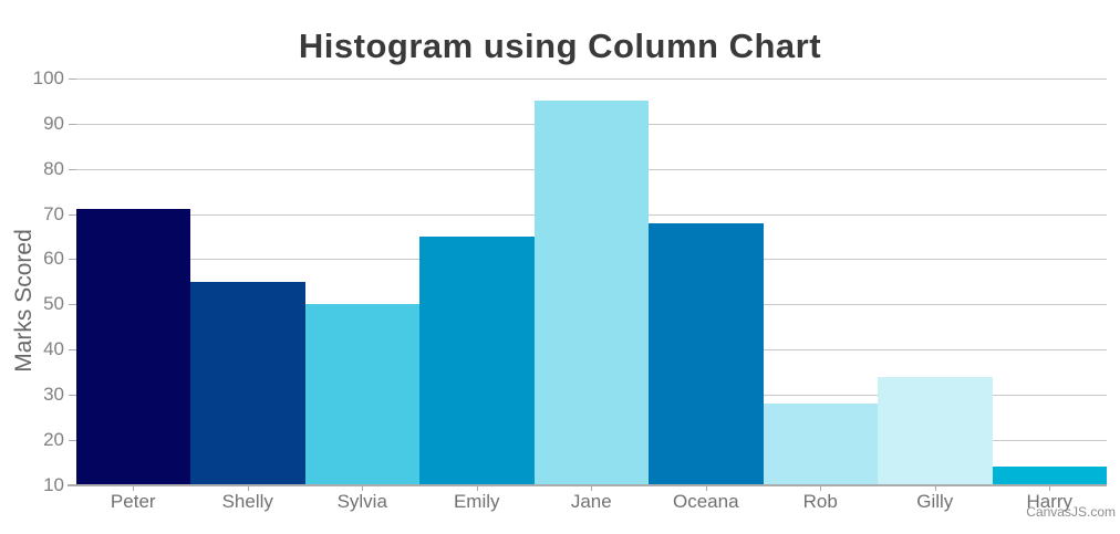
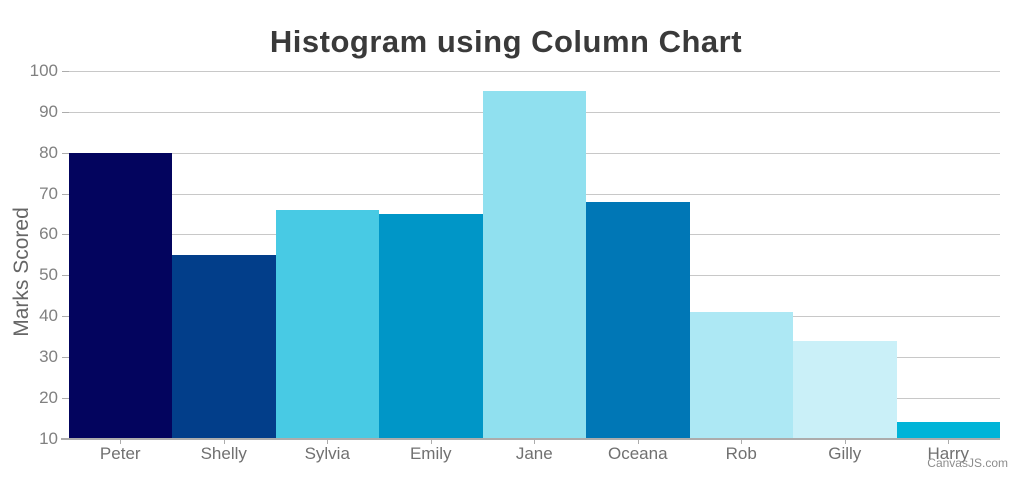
Peter: 71 -> 80
Sylvia: 50 -> 66
Rob: 28 -> 41
